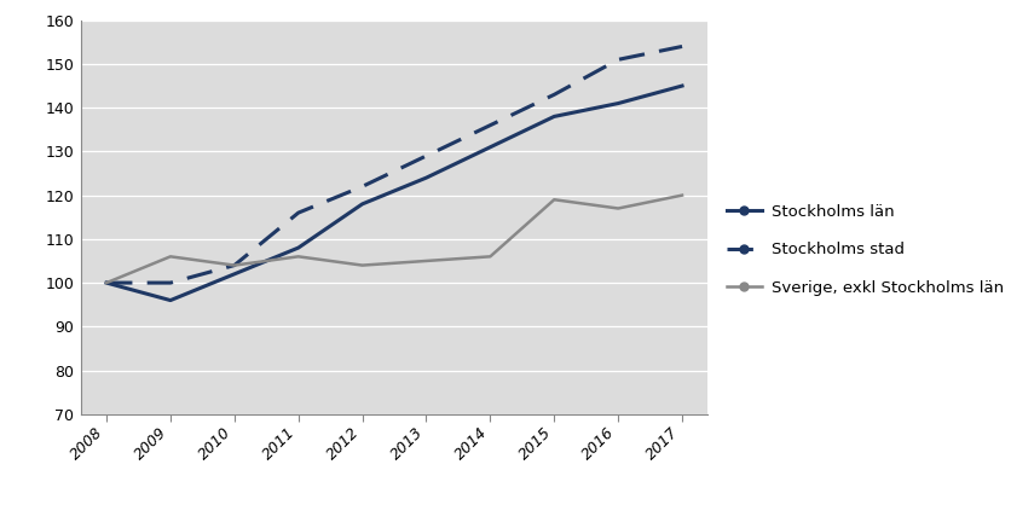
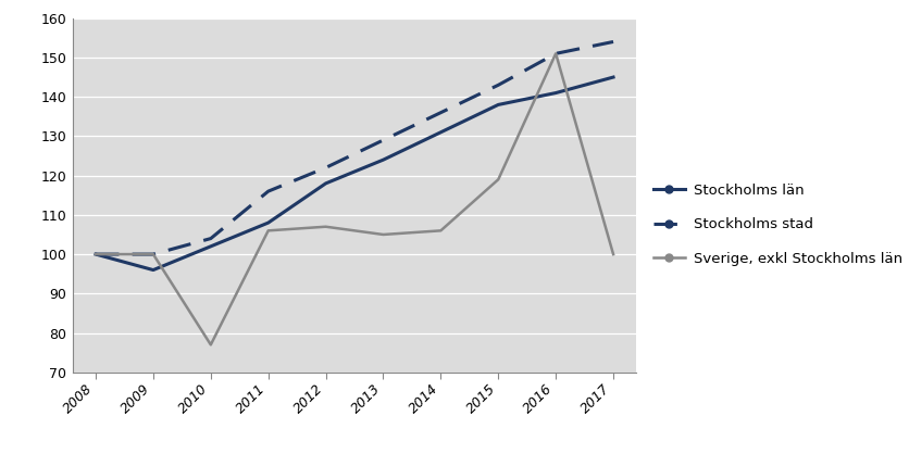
Sverige, exkl Stockholms län/2009: 106 -> 100
Sverige, exkl Stockholms län/2010: 104 -> 77
Sverige, exkl Stockholms län/2012: 104 -> 107
Sverige, exkl Stockholms län/2016: 117 -> 151
Sverige, exkl Stockholms län/2017: 120 -> 100
